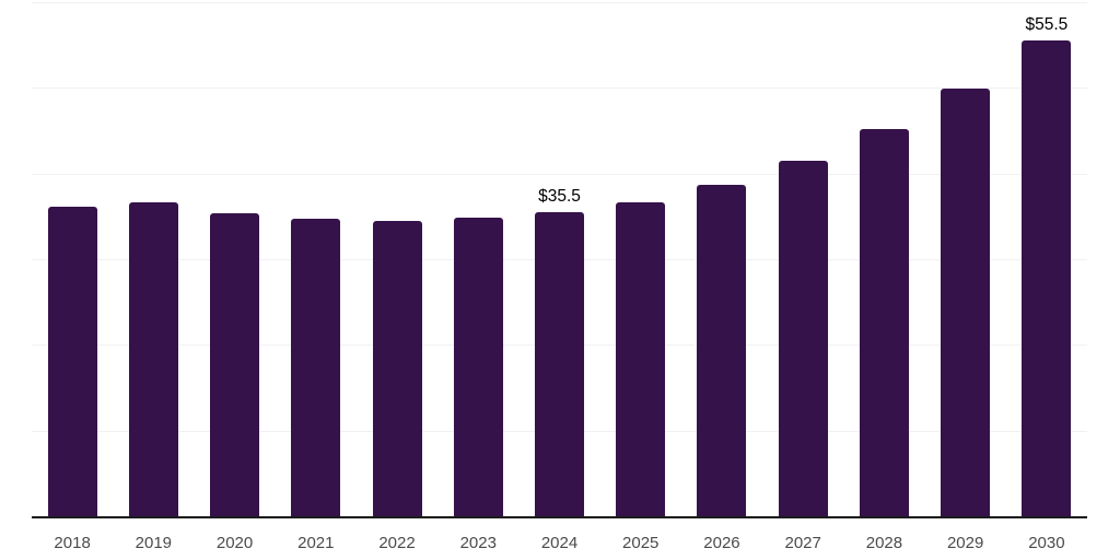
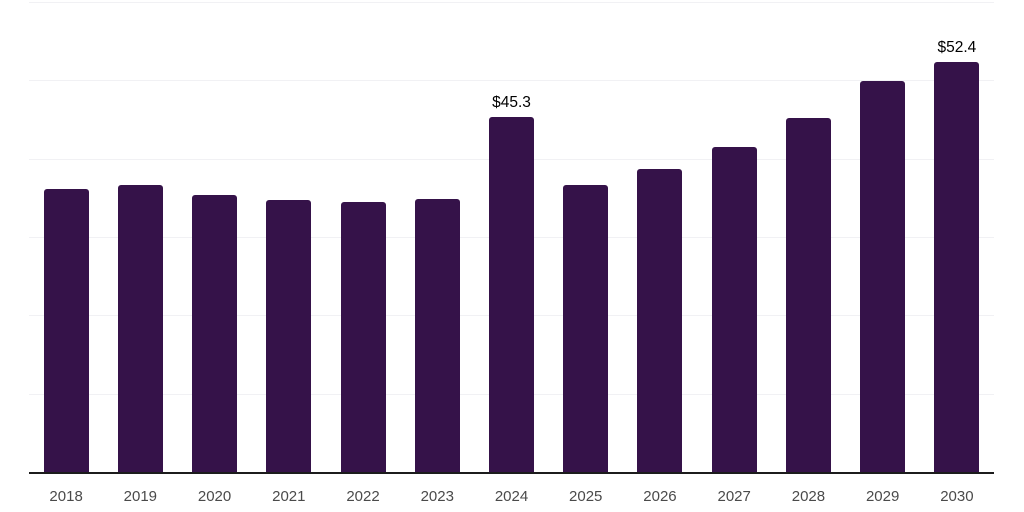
2024: $35.5 -> $45.3
2030: $55.5 -> $52.4
